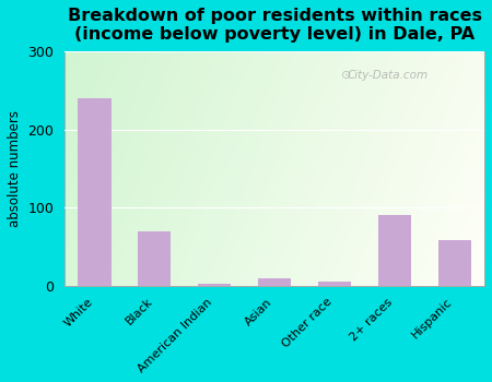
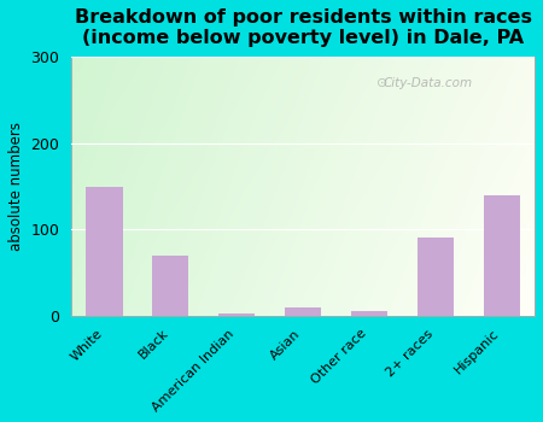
White: 240 -> 150
Hispanic: 58 -> 140
